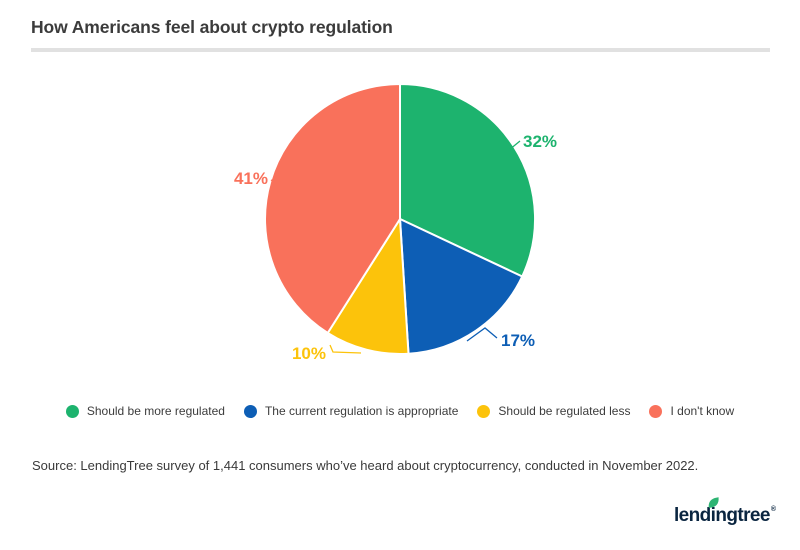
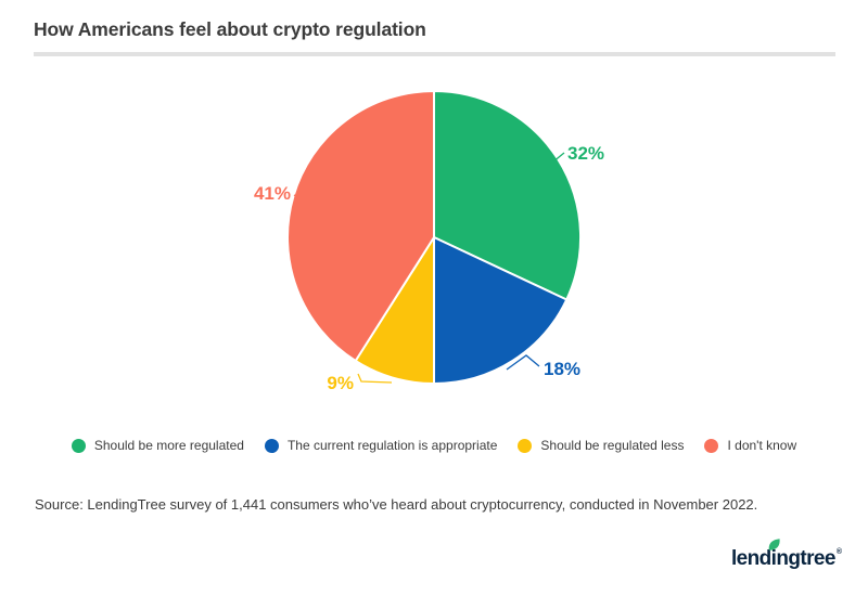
The current regulation is appropriate: 17% -> 18%
Should be regulated less: 10% -> 9%
